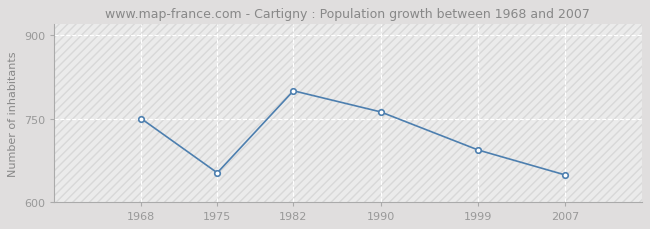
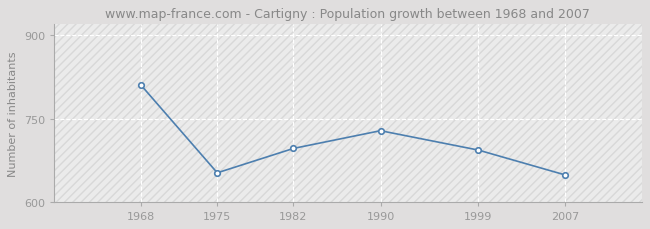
1968: 750 -> 810
1982: 800 -> 696
1990: 762 -> 728
